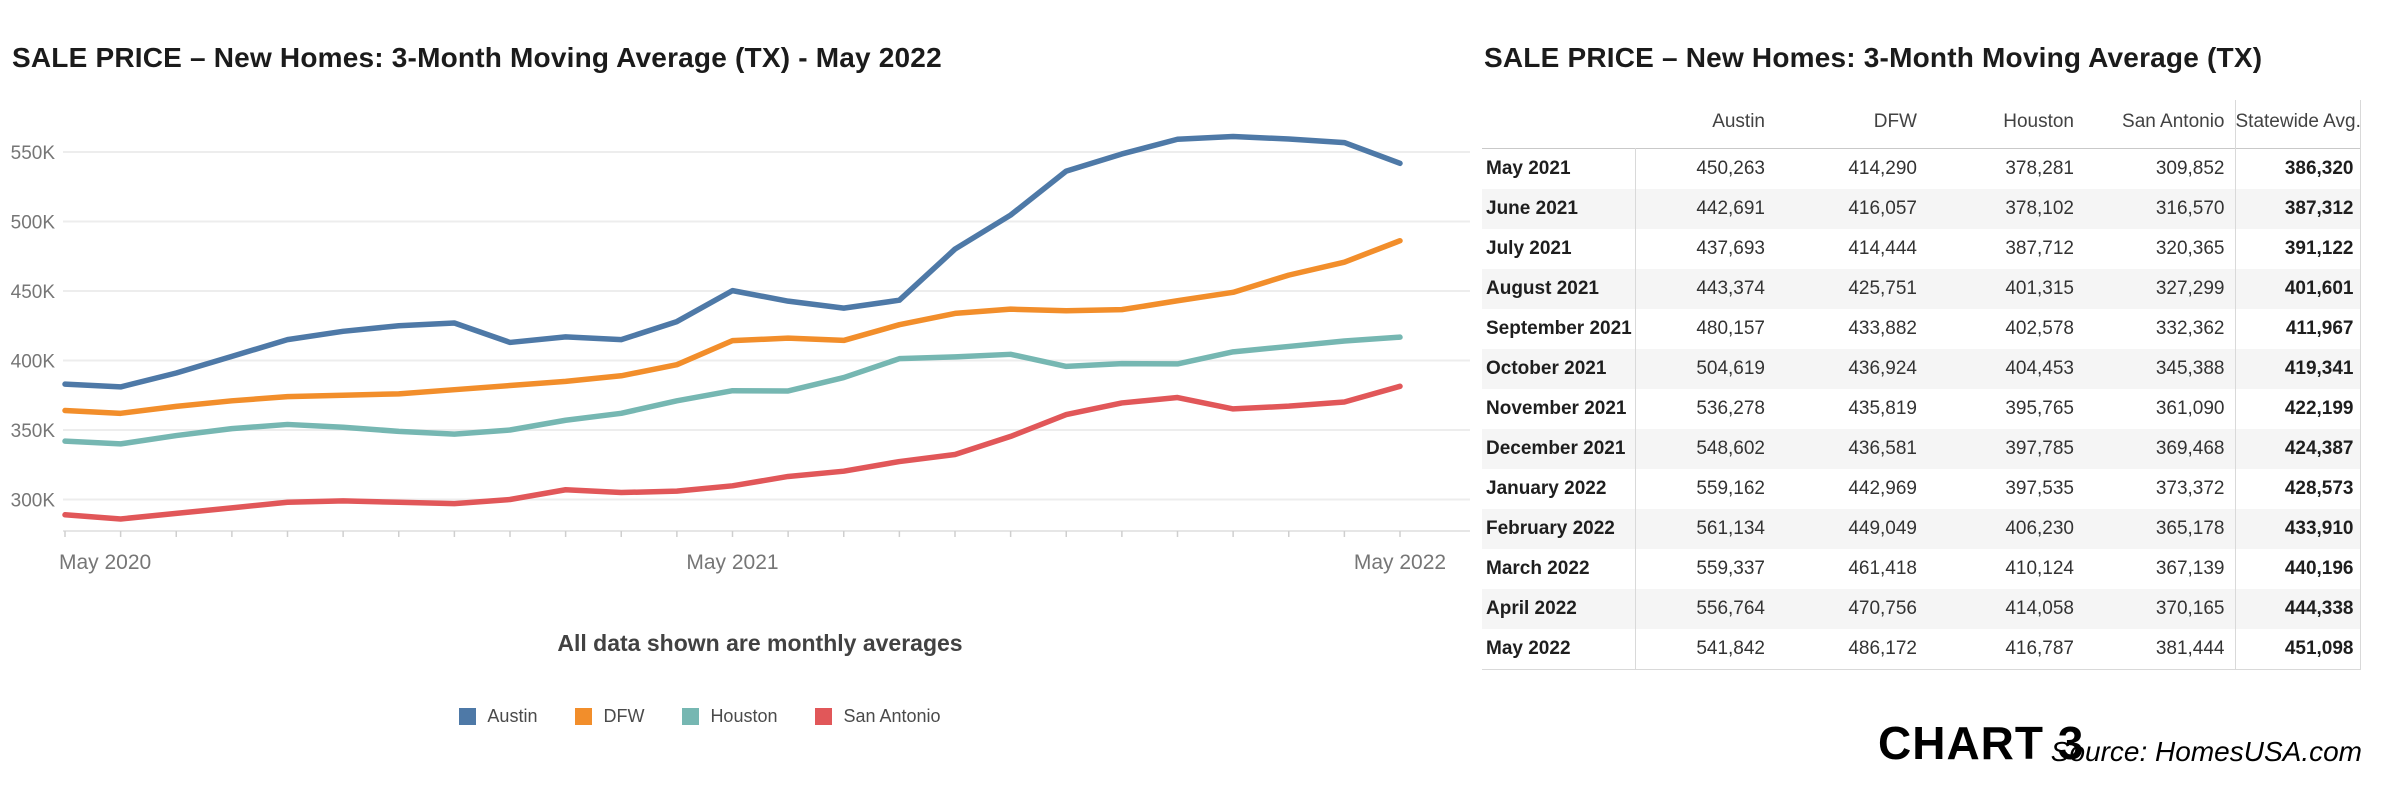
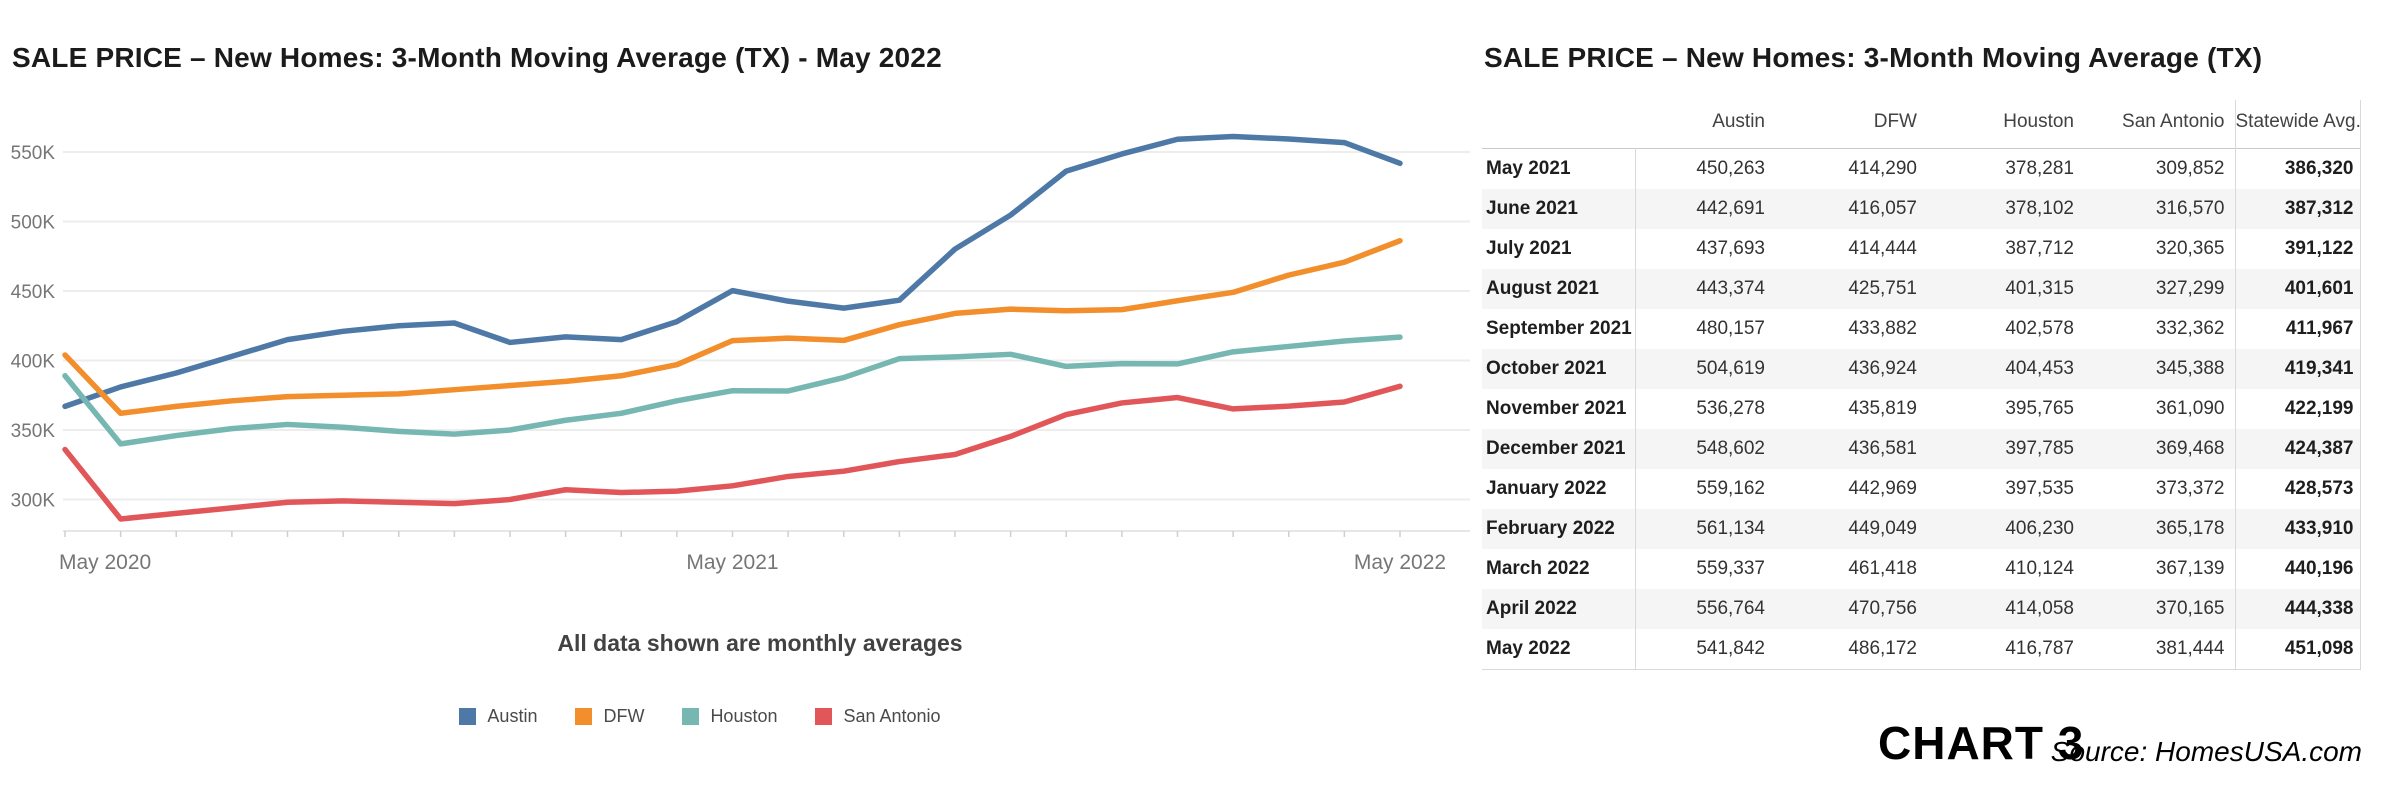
Austin/May 2020: 383K -> 367K
DFW/May 2020: 364K -> 404K
Houston/May 2020: 342K -> 389K
San Antonio/May 2020: 289K -> 336K
